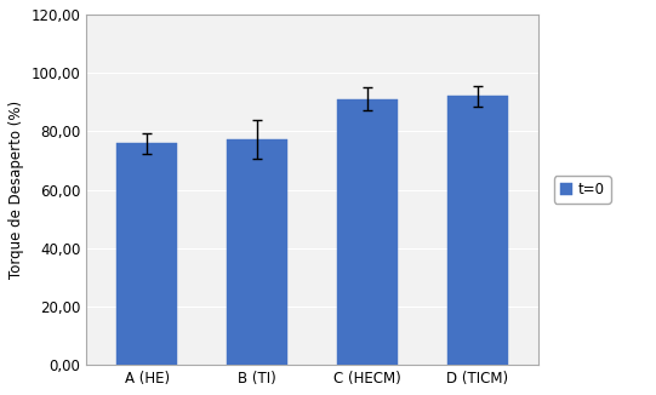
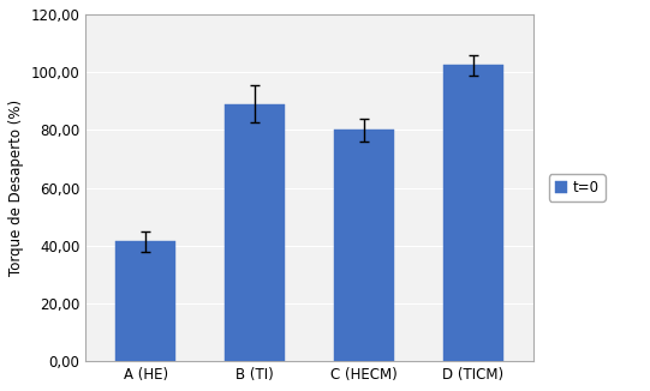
A (HE): 75,8 -> 41,5
B (TI): 77,2 -> 89,0
C (HECM): 91,0 -> 80,0
D (TICM): 92,0 -> 102,5
